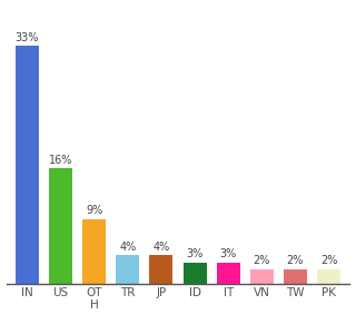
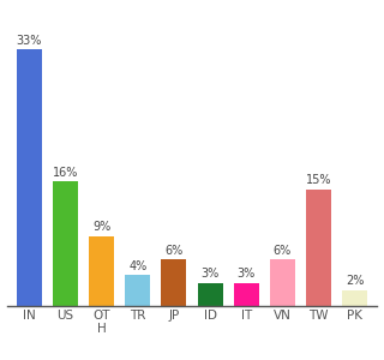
JP: 4% -> 6%
VN: 2% -> 6%
TW: 2% -> 15%
